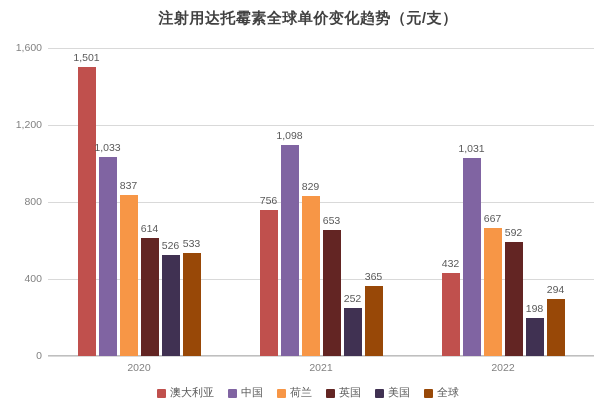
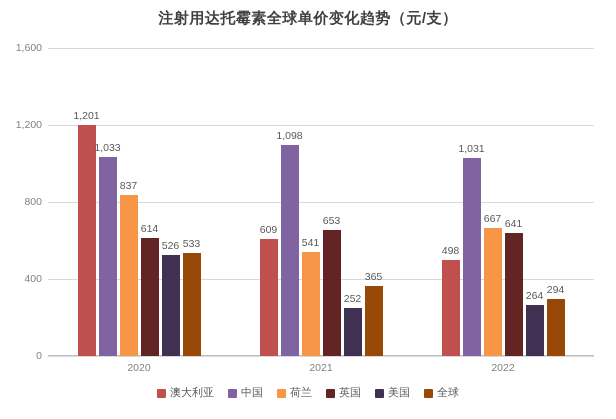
澳大利亚/2020: 1,501 -> 1,201
澳大利亚/2021: 756 -> 609
荷兰/2021: 829 -> 541
澳大利亚/2022: 432 -> 498
英国/2022: 592 -> 641
美国/2022: 198 -> 264
